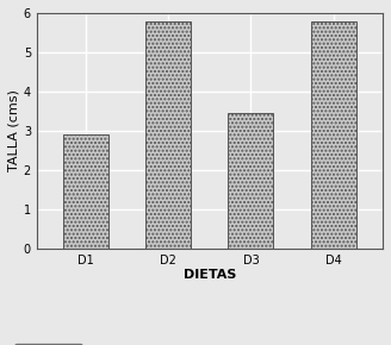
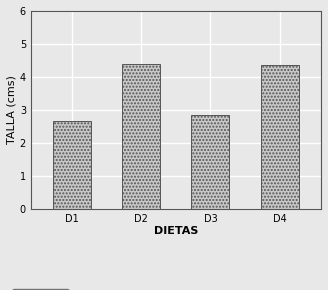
D1: 2.90 -> 2.65
D2: 5.80 -> 4.40
D3: 3.45 -> 2.85
D4: 5.80 -> 4.35
